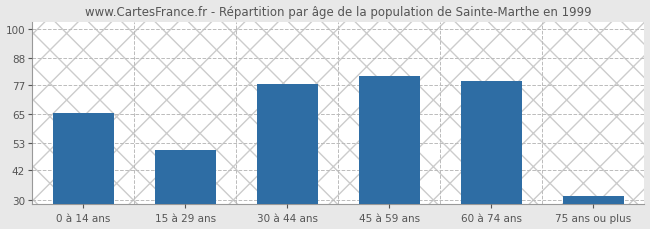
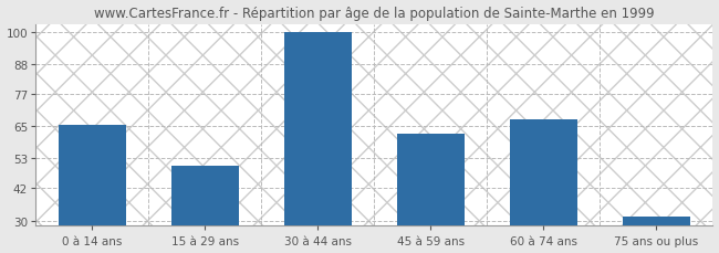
30 à 44 ans: 77.5 -> 100.0
45 à 59 ans: 80.5 -> 62.0
60 à 74 ans: 78.5 -> 67.5
